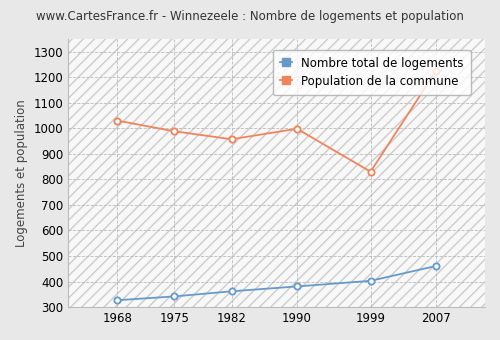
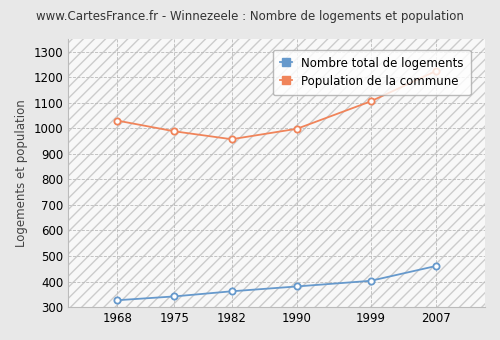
Population de la commune/1999: 830 -> 1105
